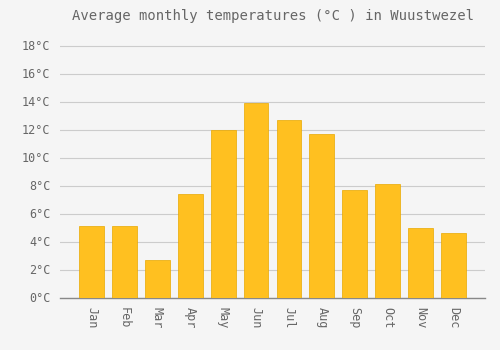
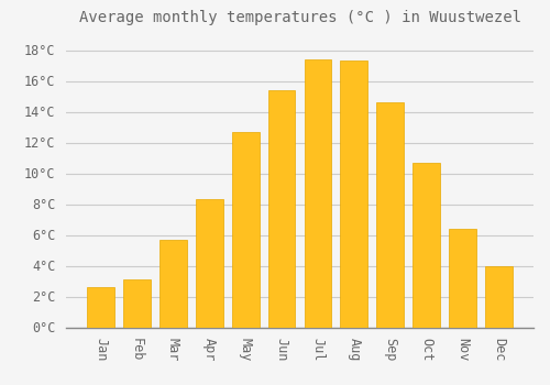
Jan: 5.1°C -> 2.6°C
Feb: 5.1°C -> 3.1°C
Mar: 2.7°C -> 5.7°C
Apr: 7.4°C -> 8.3°C
May: 12.0°C -> 12.7°C
Jun: 13.9°C -> 15.4°C
Jul: 12.7°C -> 17.4°C
Aug: 11.7°C -> 17.3°C
Sep: 7.7°C -> 14.6°C
Oct: 8.1°C -> 10.7°C
Nov: 5.0°C -> 6.4°C
Dec: 4.6°C -> 4.0°C
